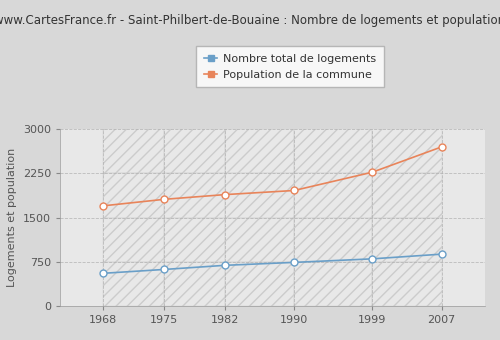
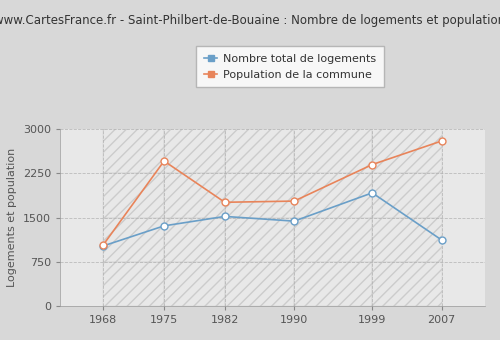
Nombre total de logements/1968: 560 -> 1020
Population de la commune/1968: 1700 -> 1040
Nombre total de logements/1975: 620 -> 1360
Population de la commune/1975: 1810 -> 2460
Nombre total de logements/1982: 690 -> 1520
Population de la commune/1982: 1890 -> 1760
Nombre total de logements/1990: 740 -> 1440
Population de la commune/1990: 1960 -> 1780
Nombre total de logements/1999: 800 -> 1920
Population de la commune/1999: 2270 -> 2400
Nombre total de logements/2007: 880 -> 1120
Population de la commune/2007: 2700 -> 2800
